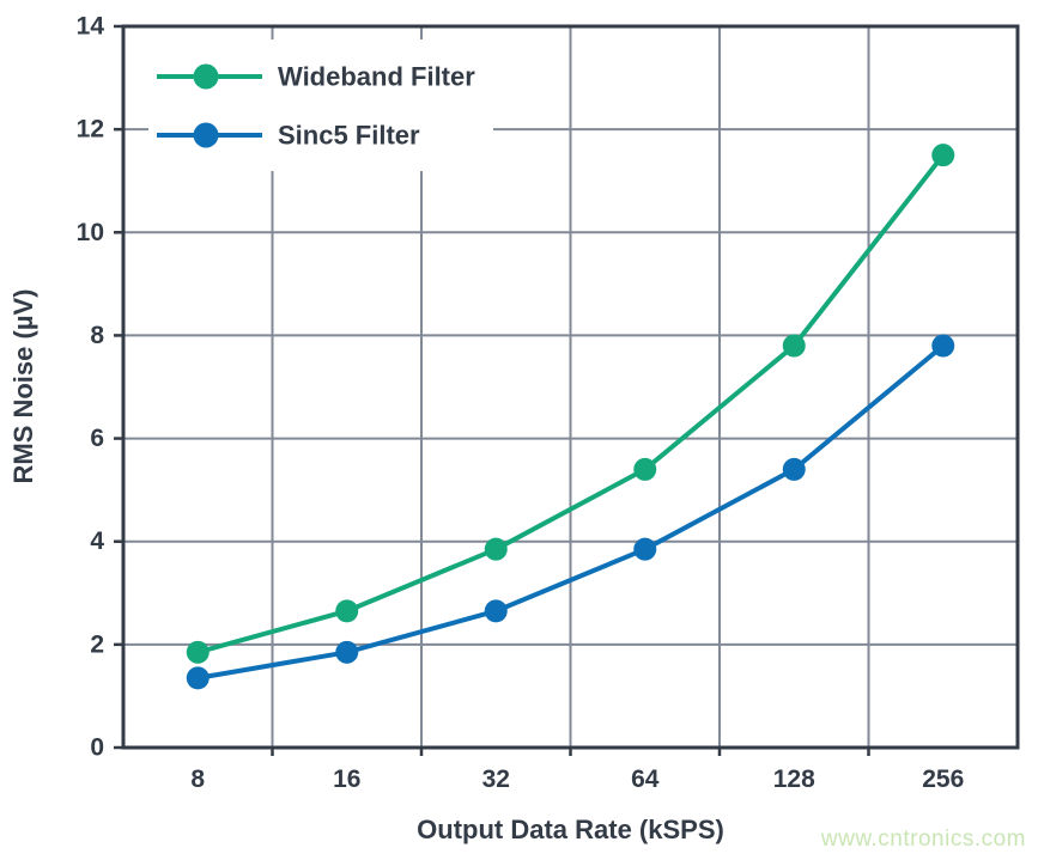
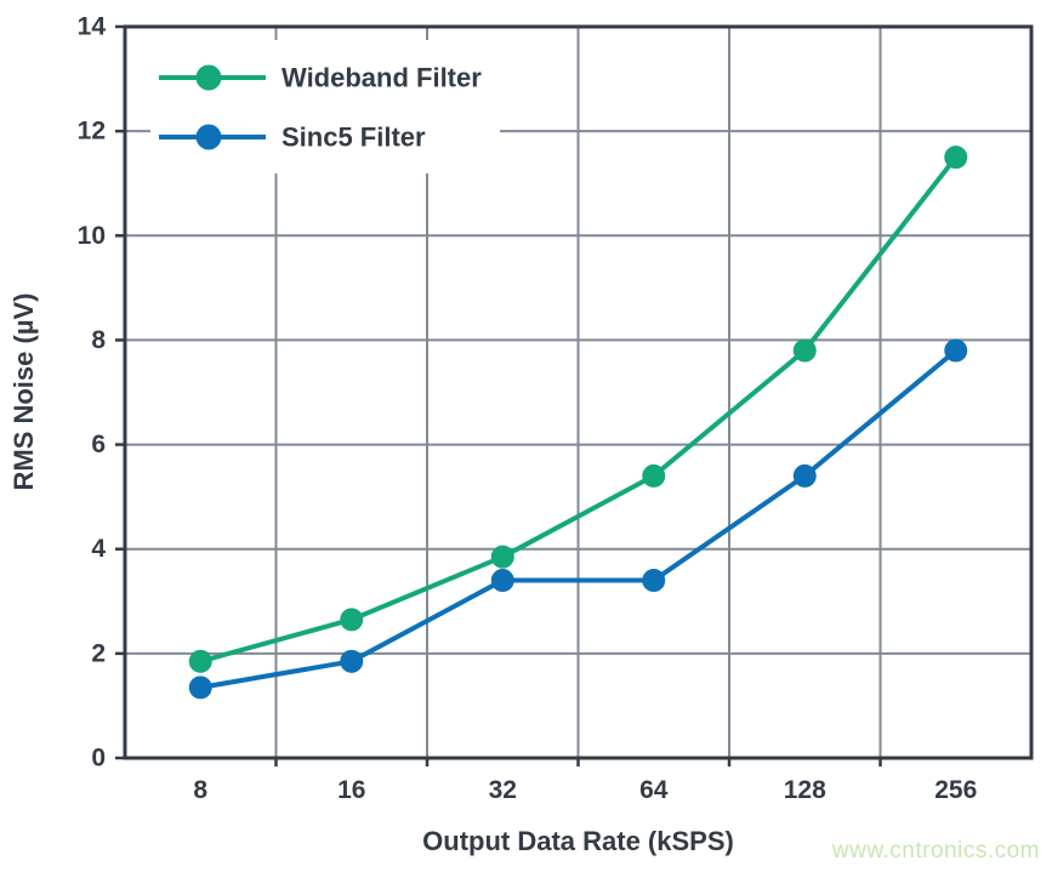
Sinc5 Filter/32: 2.6 -> 3.4
Sinc5 Filter/64: 3.9 -> 3.4
